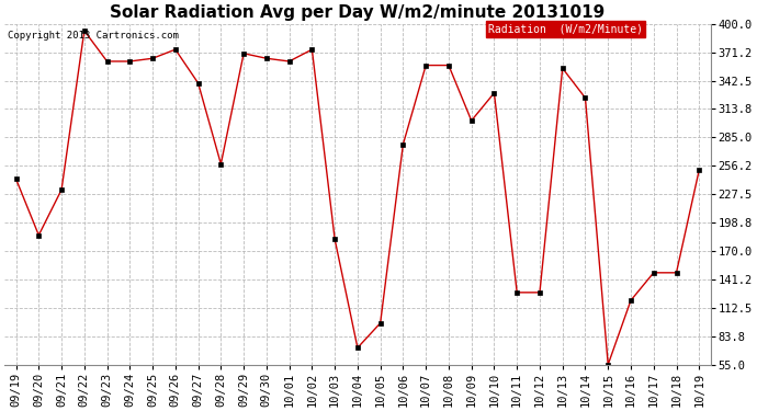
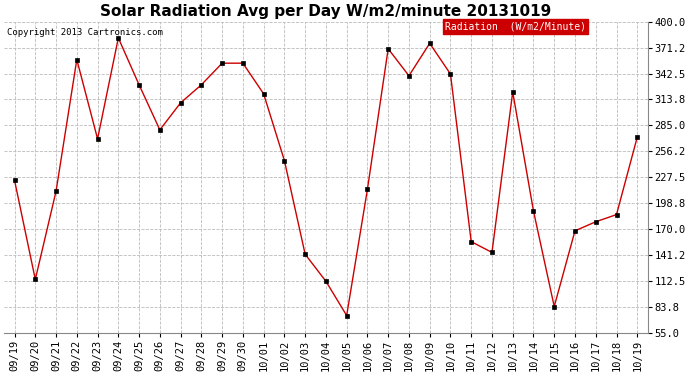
09/19: 243 -> 224
09/20: 186 -> 114
09/21: 232 -> 212
09/22: 393 -> 358
09/23: 362 -> 270
09/24: 362 -> 382
09/25: 365 -> 330
09/26: 374 -> 280
09/27: 340 -> 310
09/28: 258 -> 330
09/29: 370 -> 354
09/30: 365 -> 354
10/01: 362 -> 320
10/02: 374 -> 246
10/03: 182 -> 142
10/04: 72 -> 112
10/05: 97 -> 74
10/06: 278 -> 214
10/07: 358 -> 370
10/08: 358 -> 340
10/09: 302 -> 376
10/10: 330 -> 342
10/11: 128 -> 156
10/12: 128 -> 144
10/13: 355 -> 322
10/14: 325 -> 190
10/15: 55 -> 84
10/16: 120 -> 168
10/17: 148 -> 178
10/18: 148 -> 186
10/19: 252 -> 272
